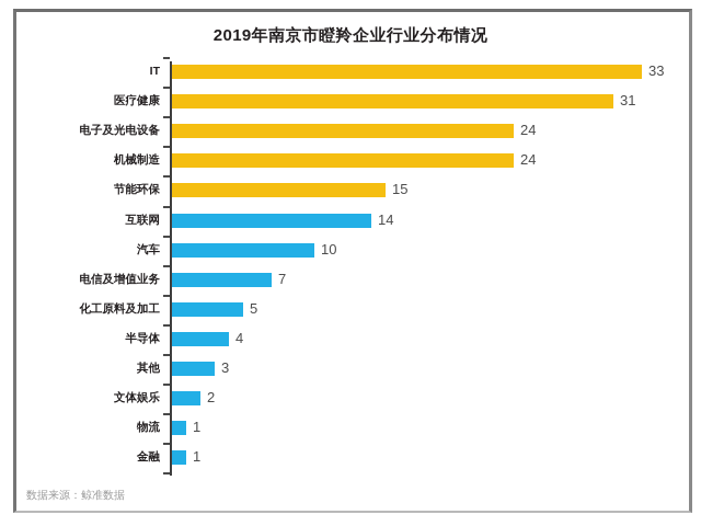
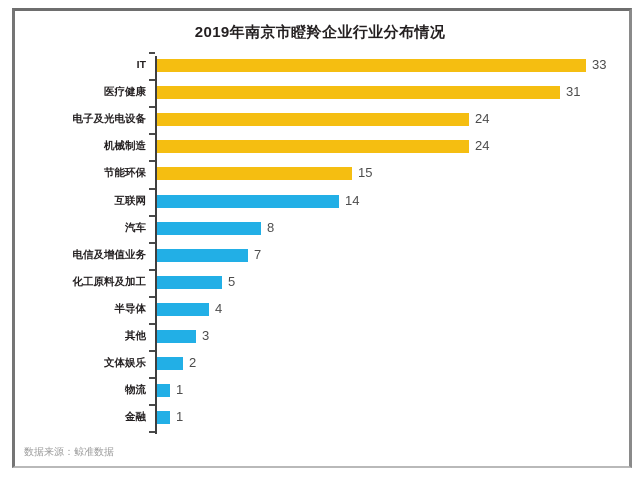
汽车: 10 -> 8
